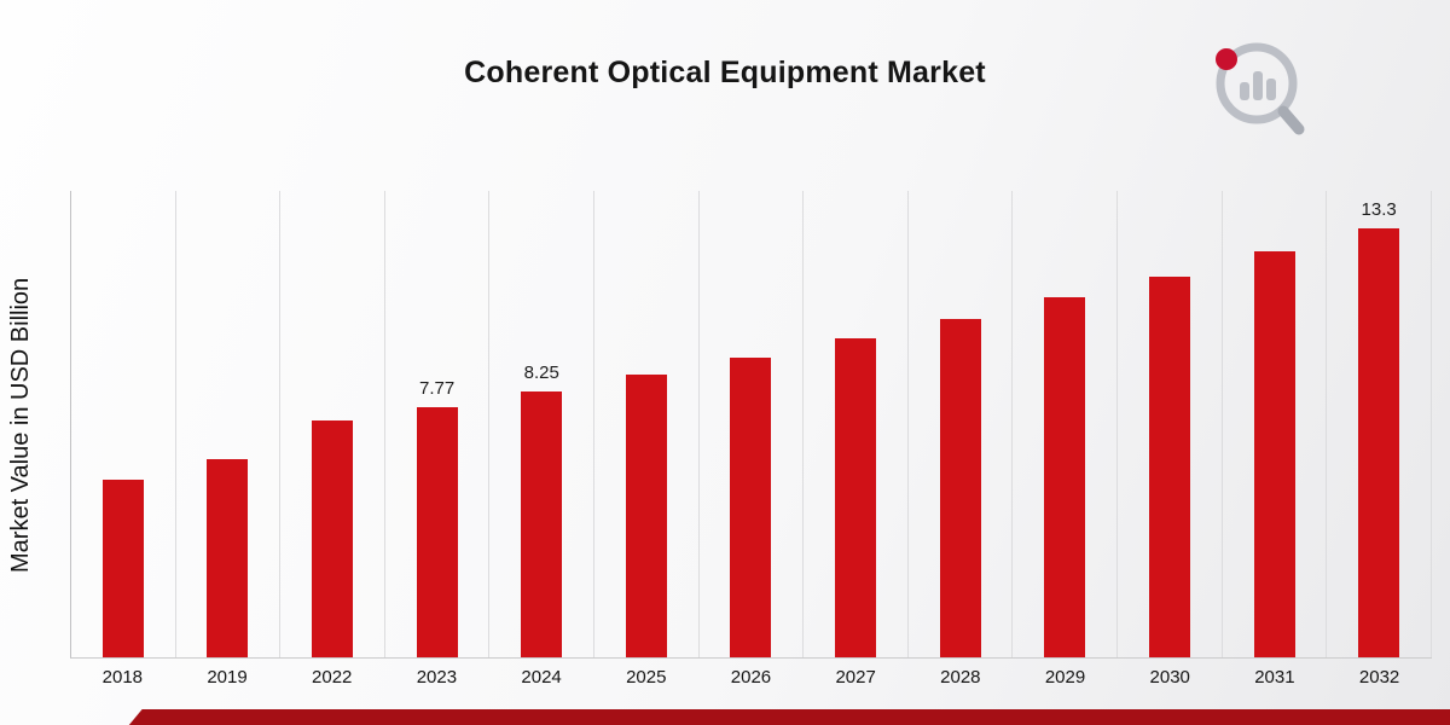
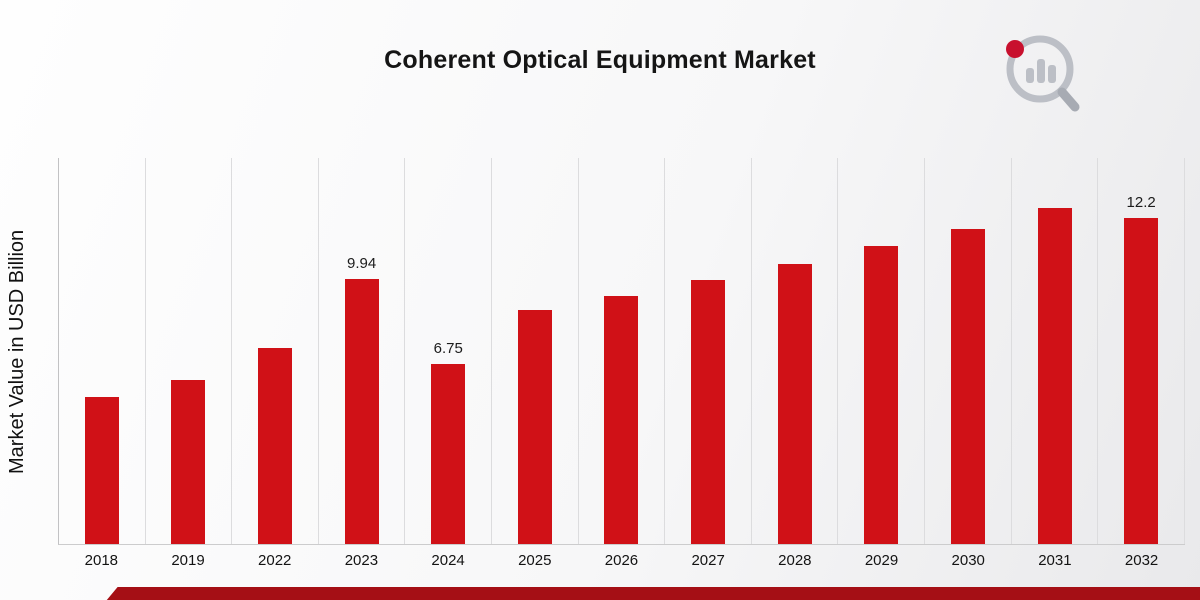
2023: 7.77 -> 9.94
2024: 8.25 -> 6.75
2032: 13.3 -> 12.2
